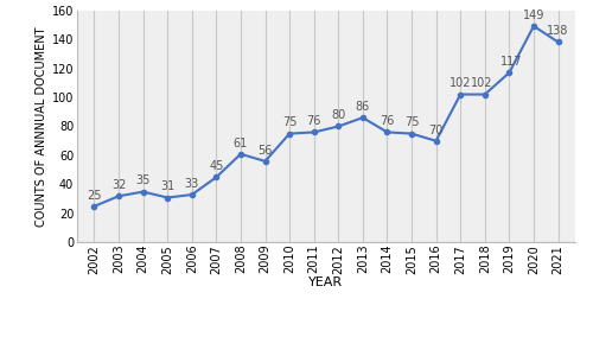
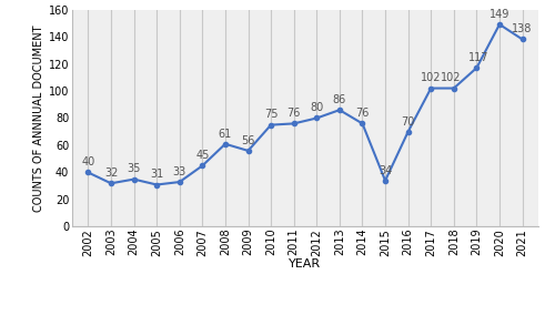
2002: 25 -> 40
2015: 75 -> 34
